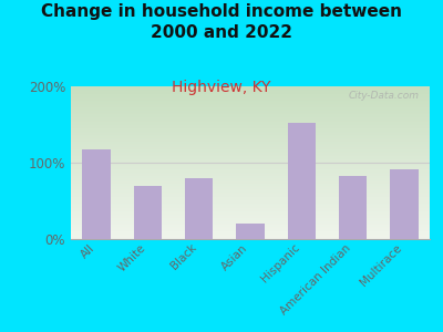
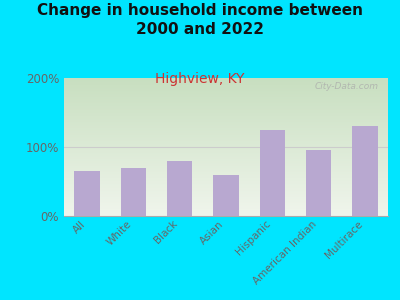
All: 118% -> 65%
Asian: 20% -> 60%
Hispanic: 152% -> 125%
American Indian: 82% -> 95%
Multirace: 92% -> 130%
